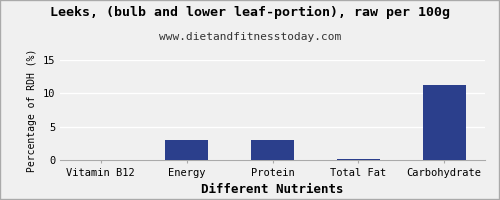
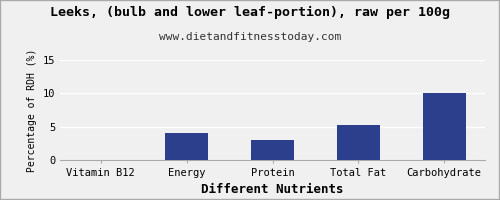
Energy: 3.0 -> 4.0
Total Fat: 0.1 -> 5.2
Carbohydrate: 11.2 -> 10.0
